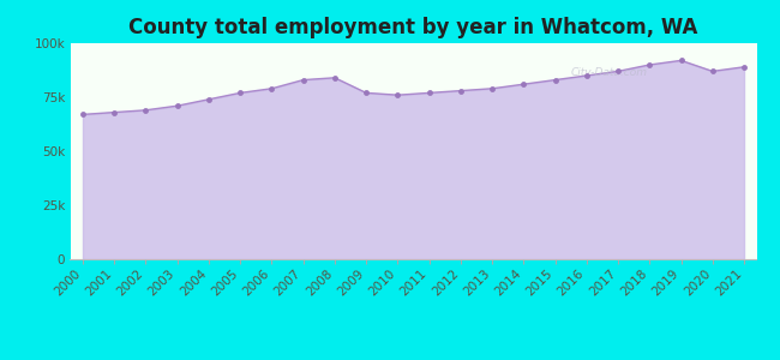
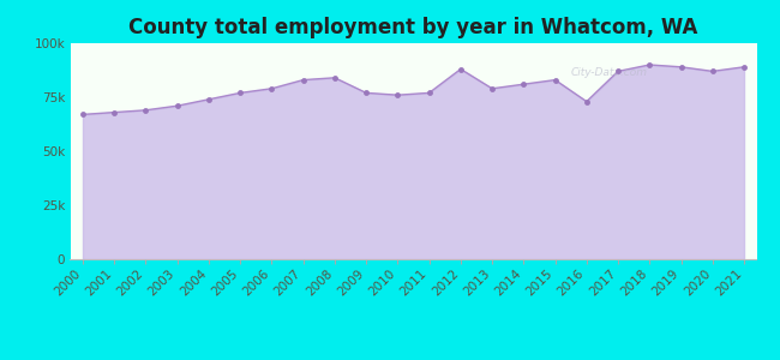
2012: 78k -> 88k
2016: 85k -> 73k
2019: 92k -> 89k
